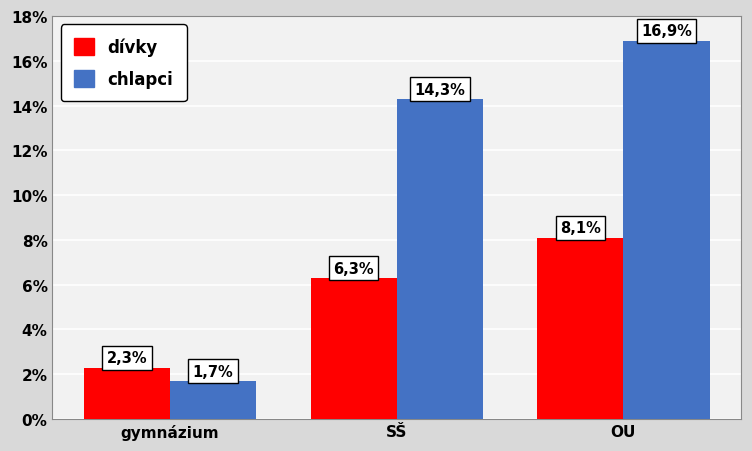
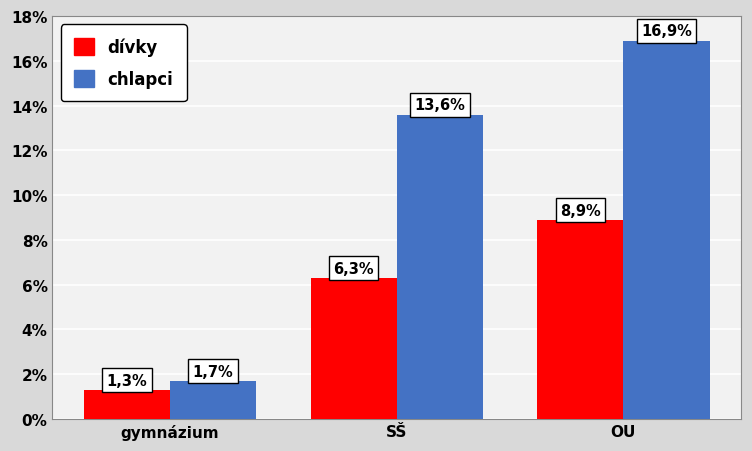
dívky/gymnázium: 2,3% -> 1,3%
chlapci/SŠ: 14,3% -> 13,6%
dívky/OU: 8,1% -> 8,9%
